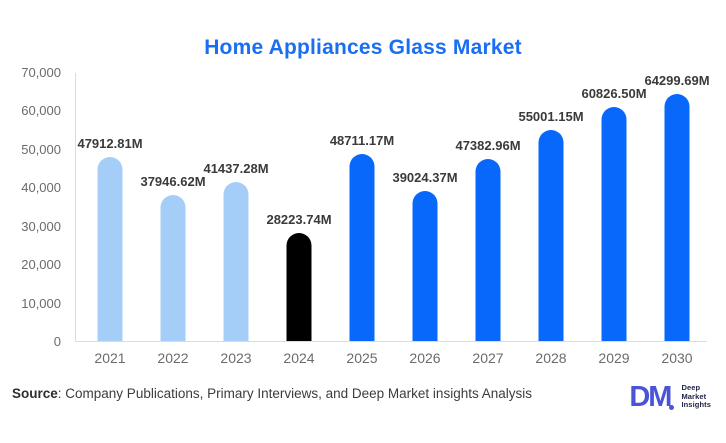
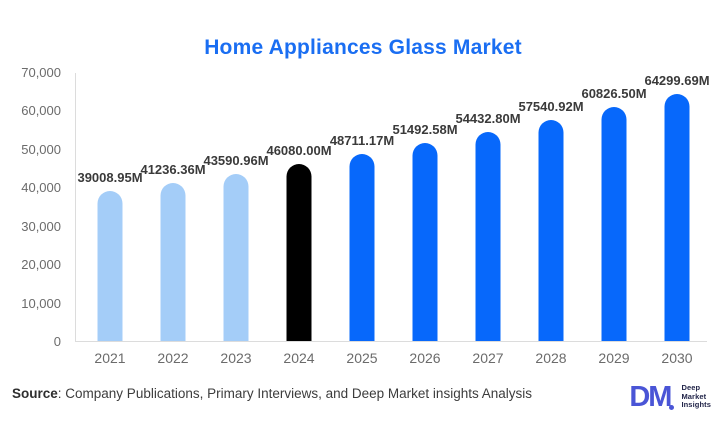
2021: 47912.81M -> 39008.95M
2022: 37946.62M -> 41236.36M
2023: 41437.28M -> 43590.96M
2024: 28223.74M -> 46080.00M
2026: 39024.37M -> 51492.58M
2027: 47382.96M -> 54432.80M
2028: 55001.15M -> 57540.92M
